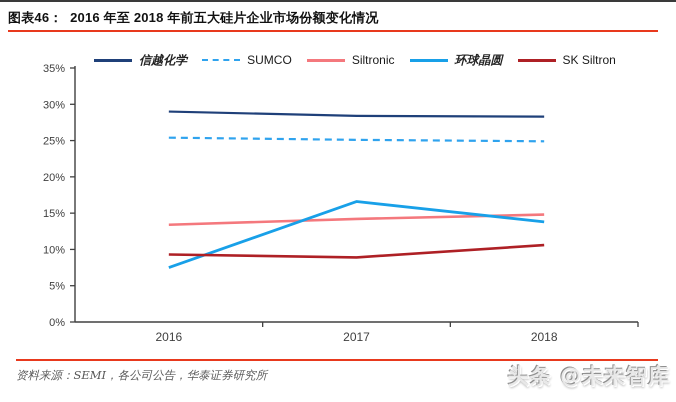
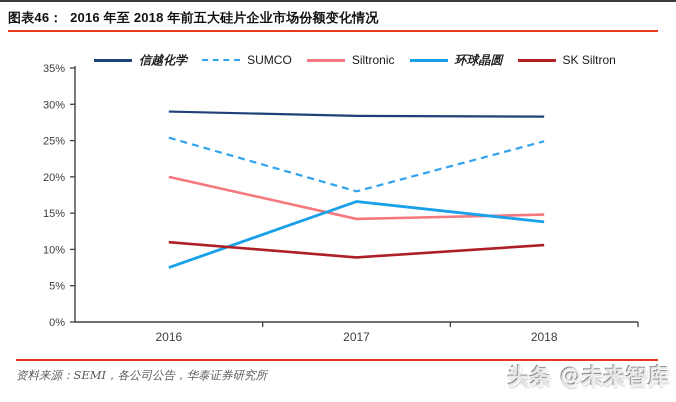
Siltronic/2016: 13% -> 20%
SK Siltron/2016: 9% -> 11%
SUMCO/2017: 25% -> 18%
